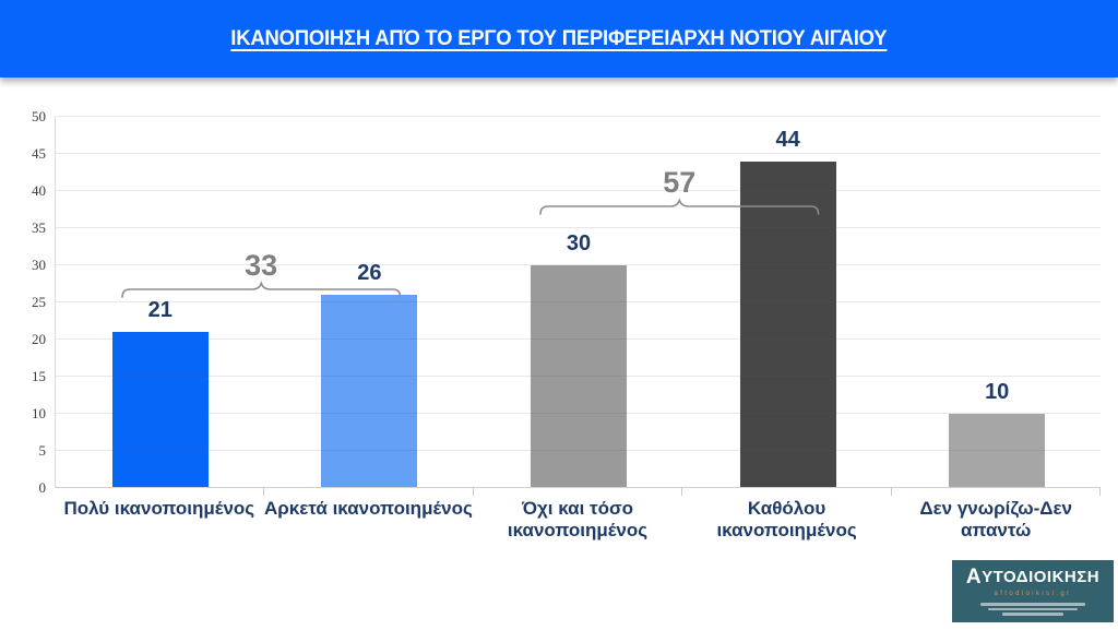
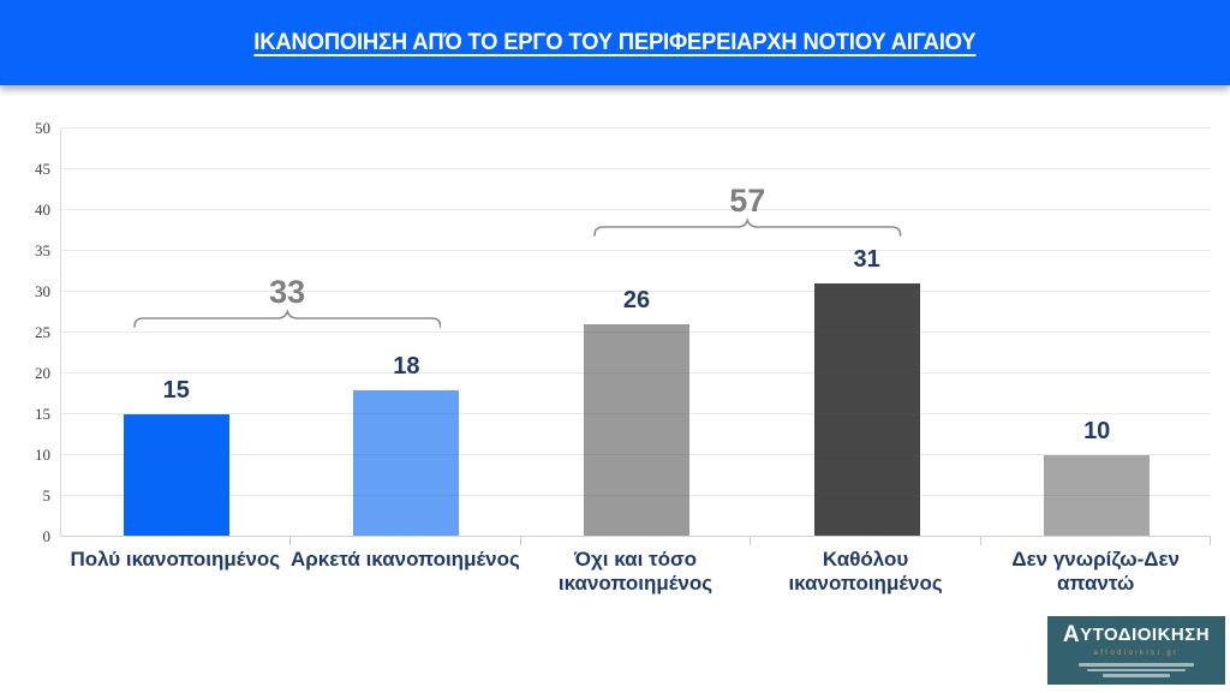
Πολύ ικανοποιημένος: 21 -> 15
Αρκετά ικανοποιημένος: 26 -> 18
Όχι και τόσο ικανοποιημένος: 30 -> 26
Καθόλου ικανοποιημένος: 44 -> 31
